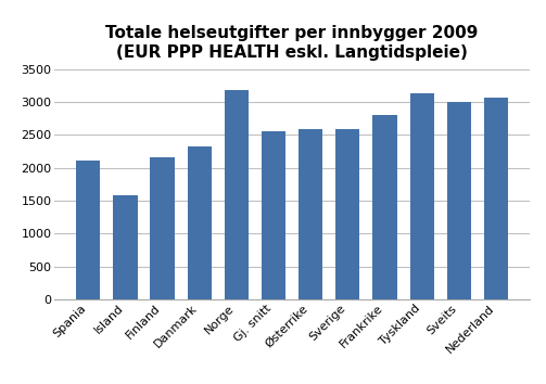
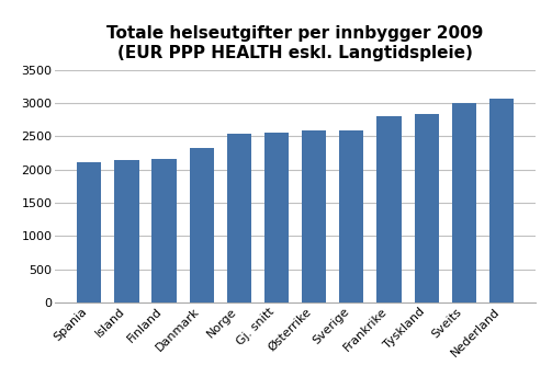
Island: 1580 -> 2150
Norge: 3180 -> 2540
Tyskland: 3140 -> 2840
